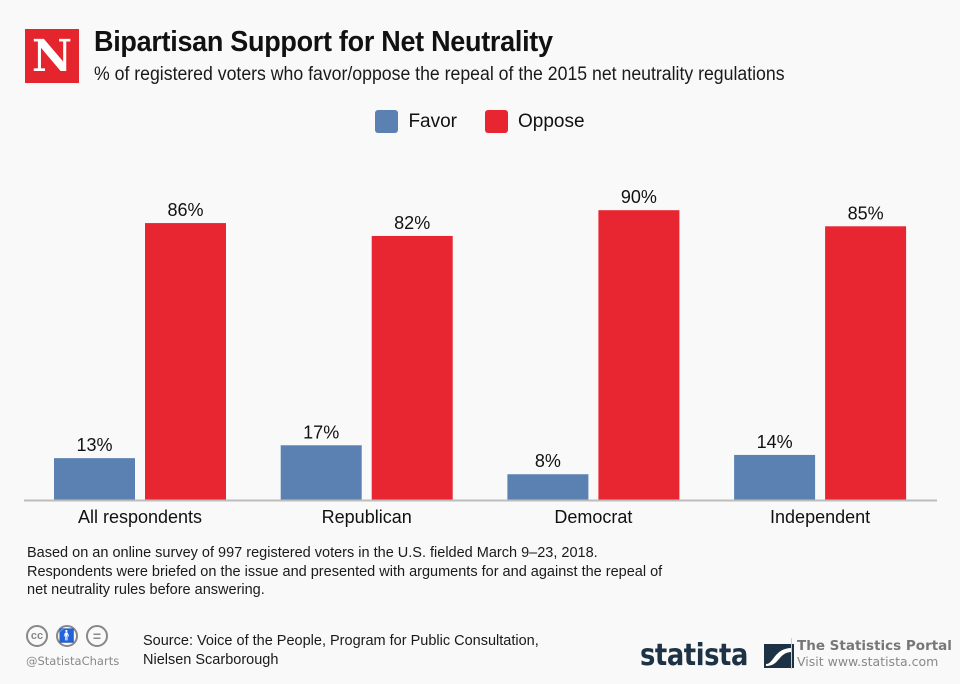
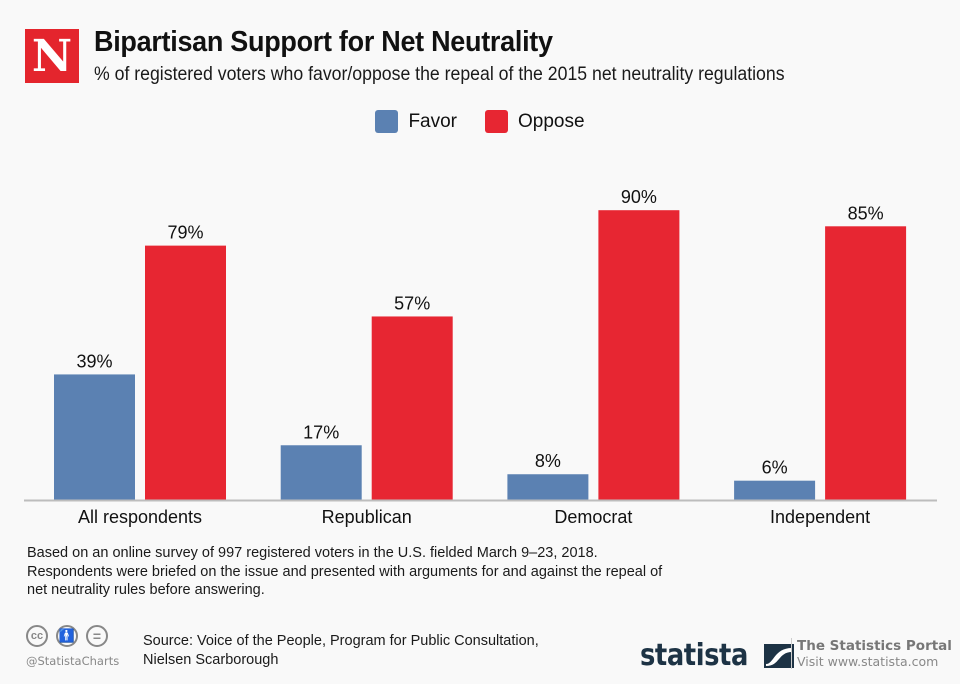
Favor/All respondents: 13% -> 39%
Oppose/All respondents: 86% -> 79%
Oppose/Republican: 82% -> 57%
Favor/Independent: 14% -> 6%
